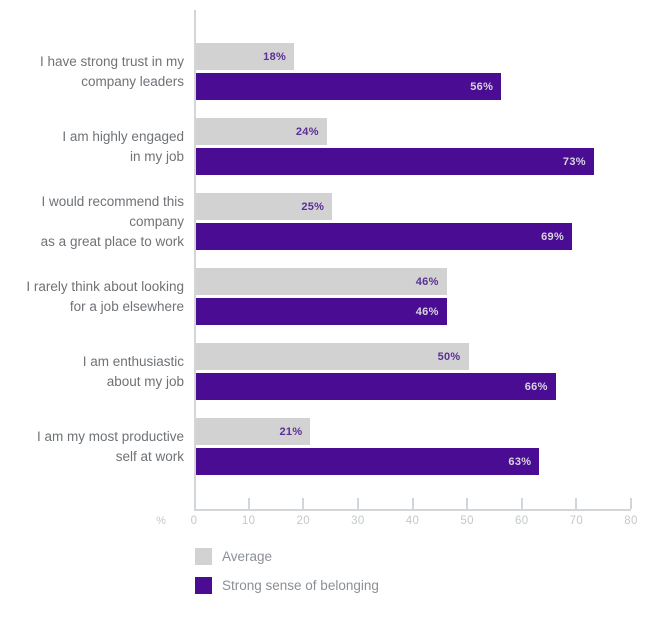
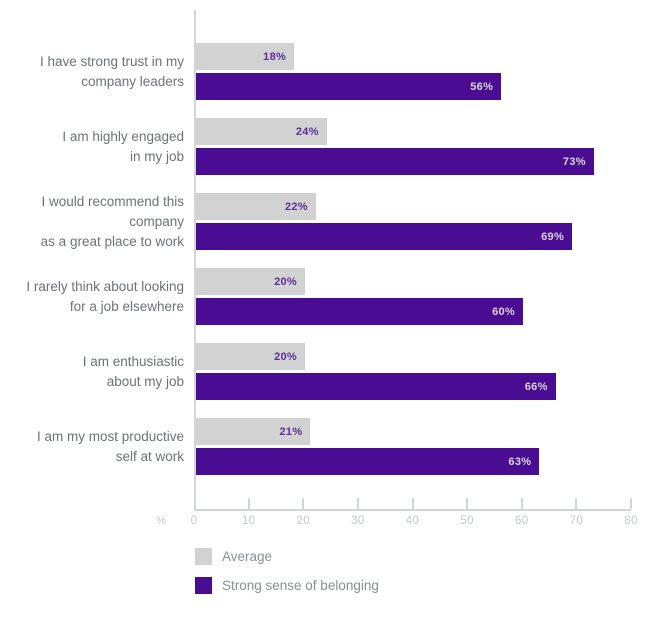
Average/I would recommend this company as a great place to work: 25% -> 22%
Average/I rarely think about looking for a job elsewhere: 46% -> 20%
Strong sense of belonging/I rarely think about looking for a job elsewhere: 46% -> 60%
Average/I am enthusiastic about my job: 50% -> 20%
